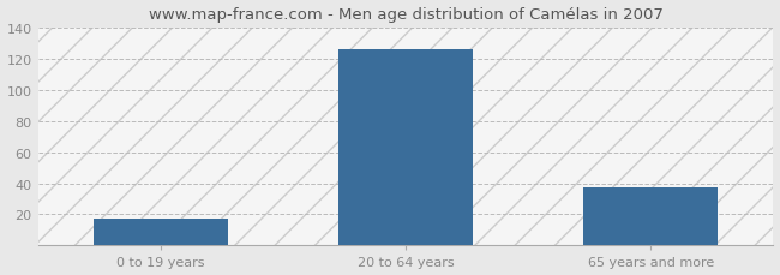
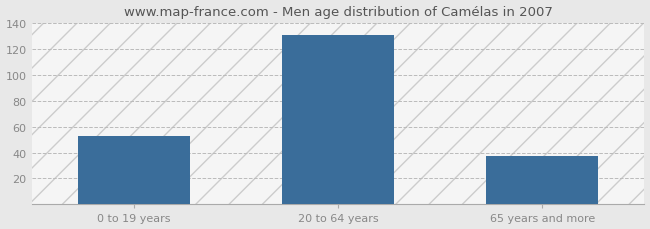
0 to 19 years: 17 -> 53
20 to 64 years: 126 -> 131
